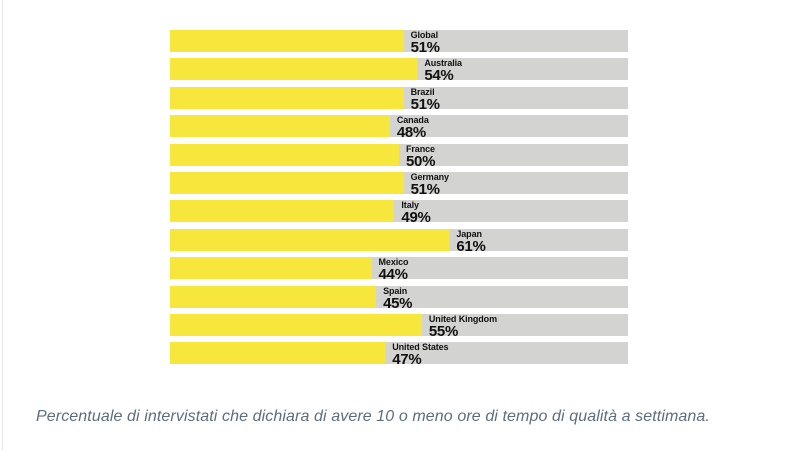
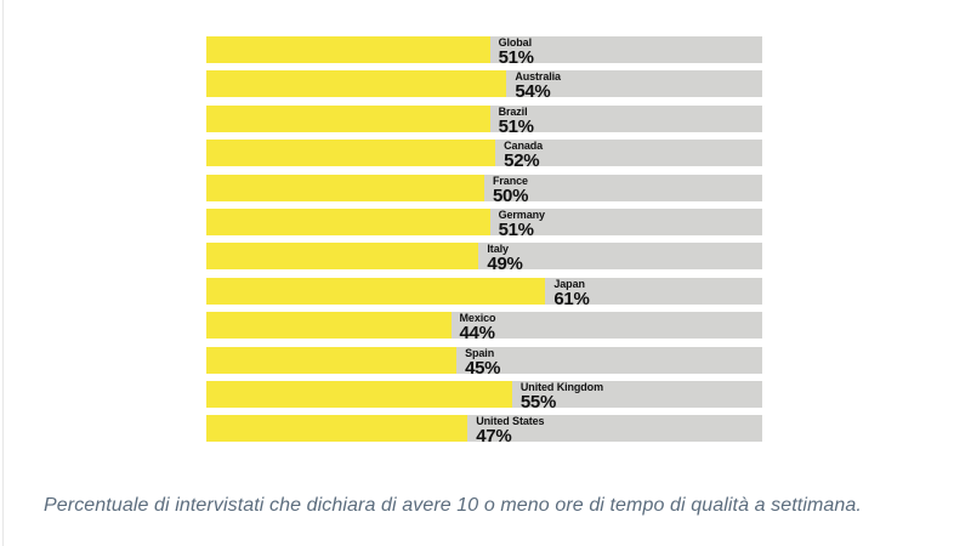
Canada: 48% -> 52%
